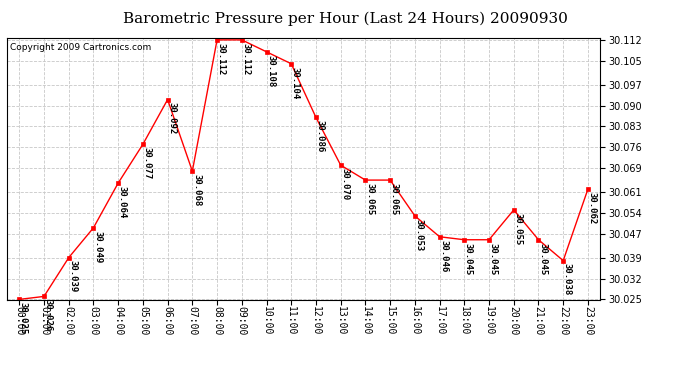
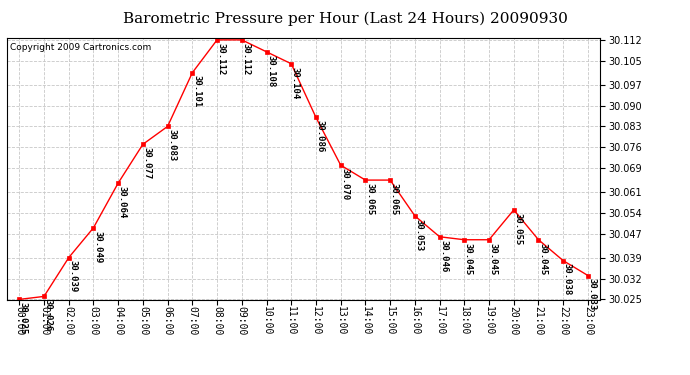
06:00: 30.092 -> 30.083
07:00: 30.068 -> 30.101
23:00: 30.062 -> 30.033
